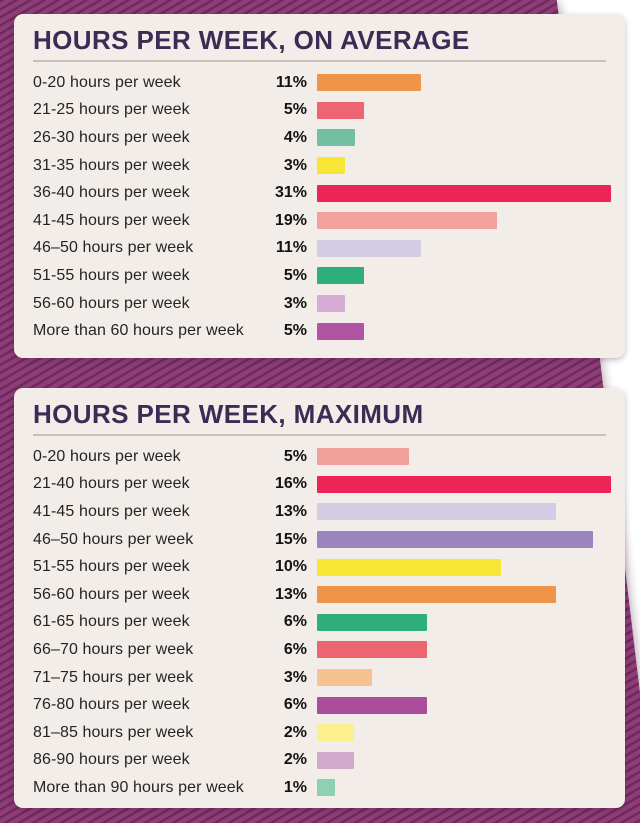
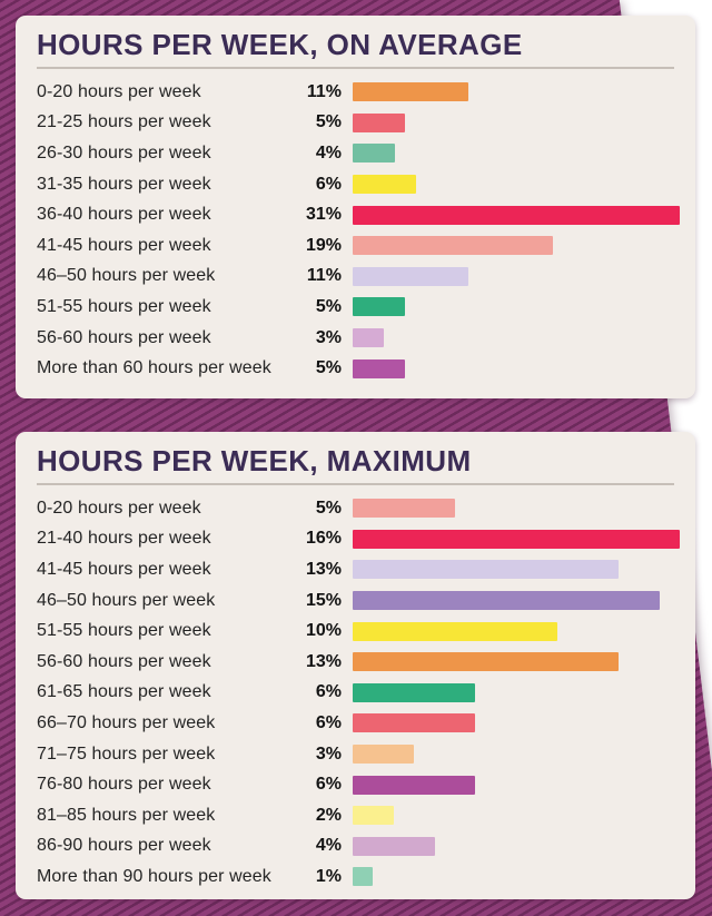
HOURS PER WEEK, ON AVERAGE/31-35 hours per week: 3% -> 6%
HOURS PER WEEK, MAXIMUM/86-90 hours per week: 2% -> 4%
